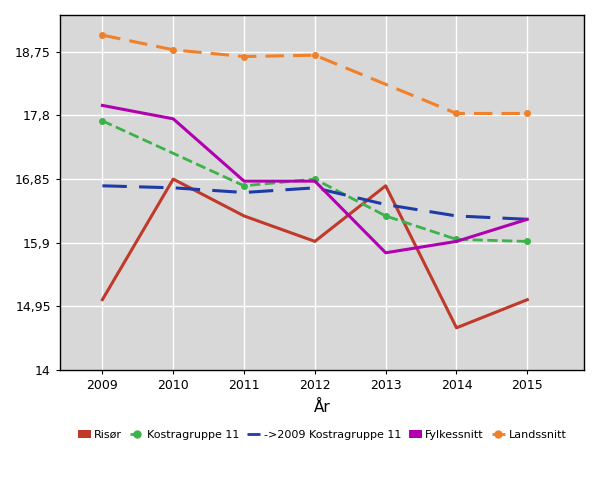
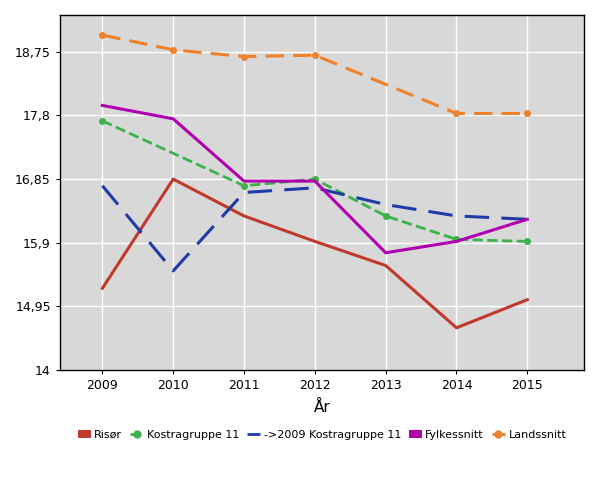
Risør/2009: 15,05 -> 15,22
->2009 Kostragruppe 11/2010: 16,72 -> 15,48
Risør/2013: 16,75 -> 15,56
